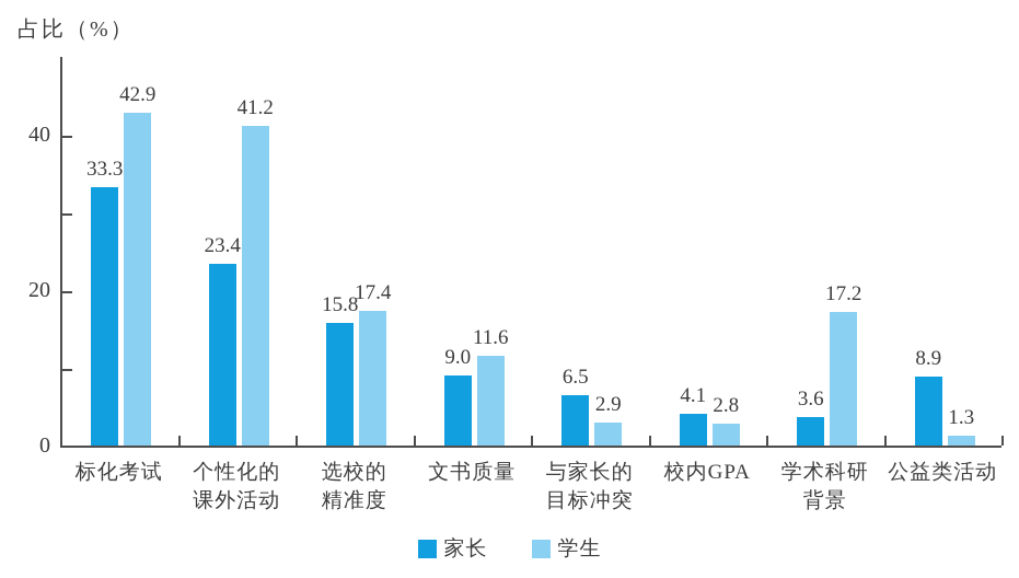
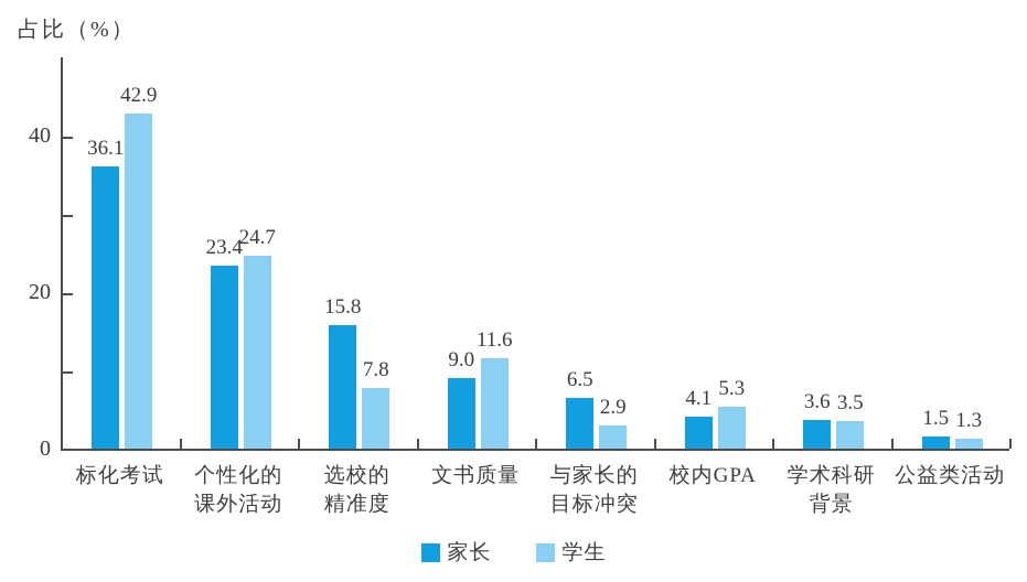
家长/标化考试: 33.3 -> 36.1
学生/个性化的 课外活动: 41.2 -> 24.7
学生/选校的 精准度: 17.4 -> 7.8
学生/校内GPA: 2.8 -> 5.3
学生/学术科研 背景: 17.2 -> 3.5
家长/公益类活动: 8.9 -> 1.5
